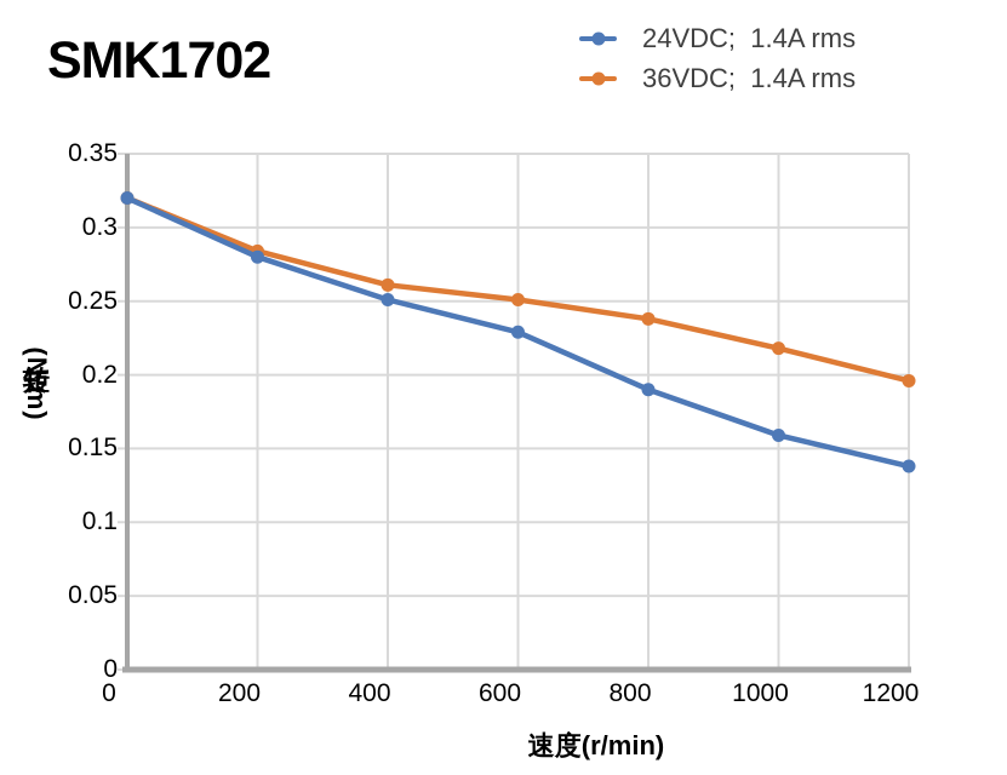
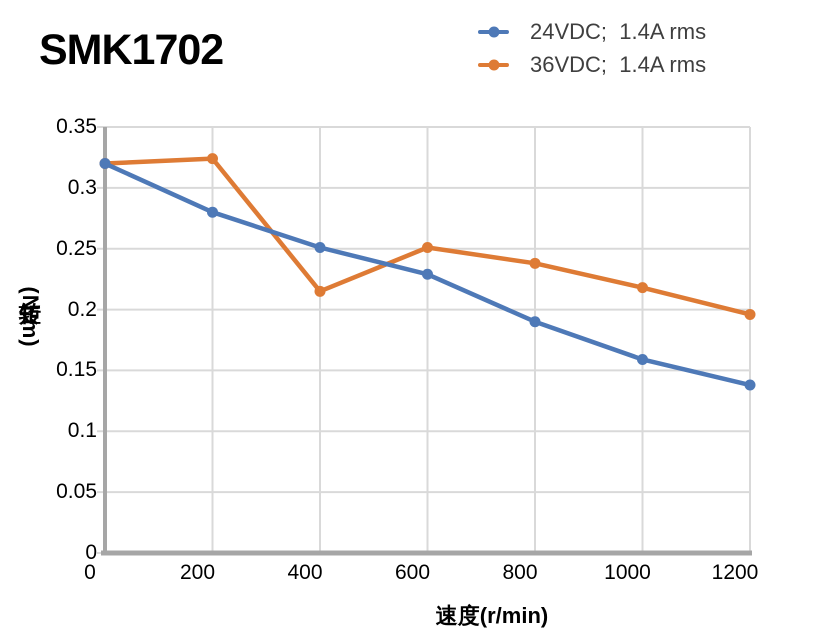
36VDC; 1.4A rms/200: 0.284 -> 0.324
36VDC; 1.4A rms/400: 0.261 -> 0.215
